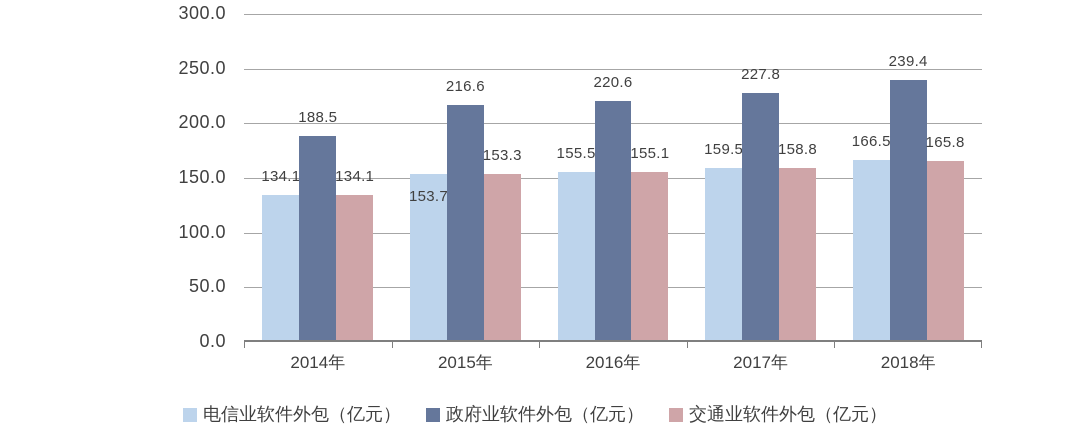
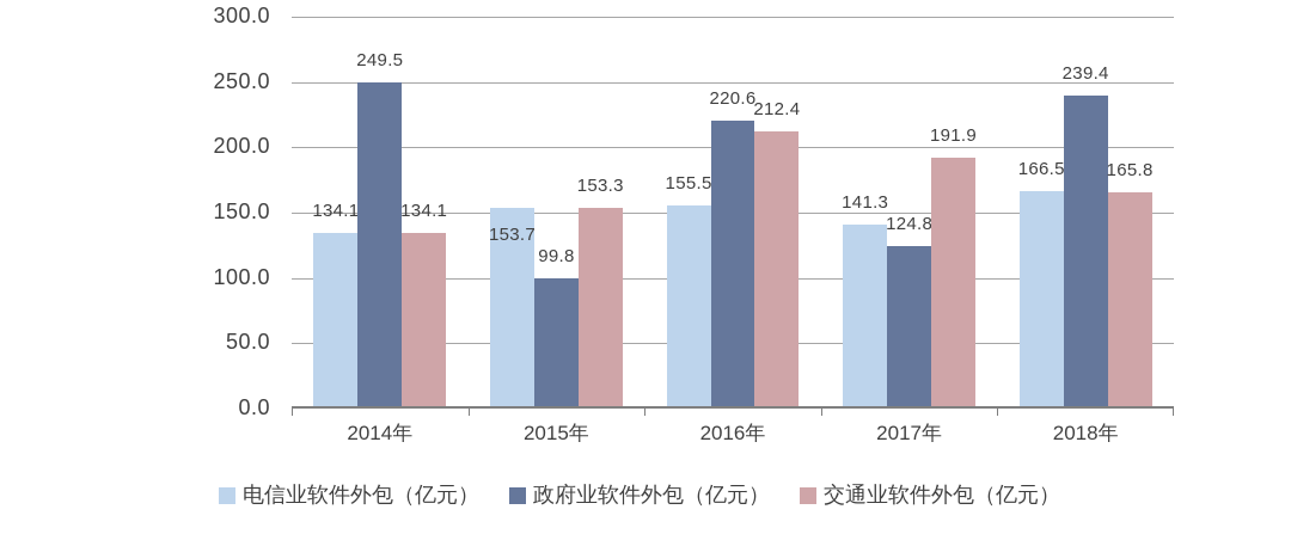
政府业软件外包（亿元）/2014年: 188.5 -> 249.5
政府业软件外包（亿元）/2015年: 216.6 -> 99.8
交通业软件外包（亿元）/2016年: 155.1 -> 212.4
电信业软件外包（亿元）/2017年: 159.5 -> 141.3
政府业软件外包（亿元）/2017年: 227.8 -> 124.8
交通业软件外包（亿元）/2017年: 158.8 -> 191.9
